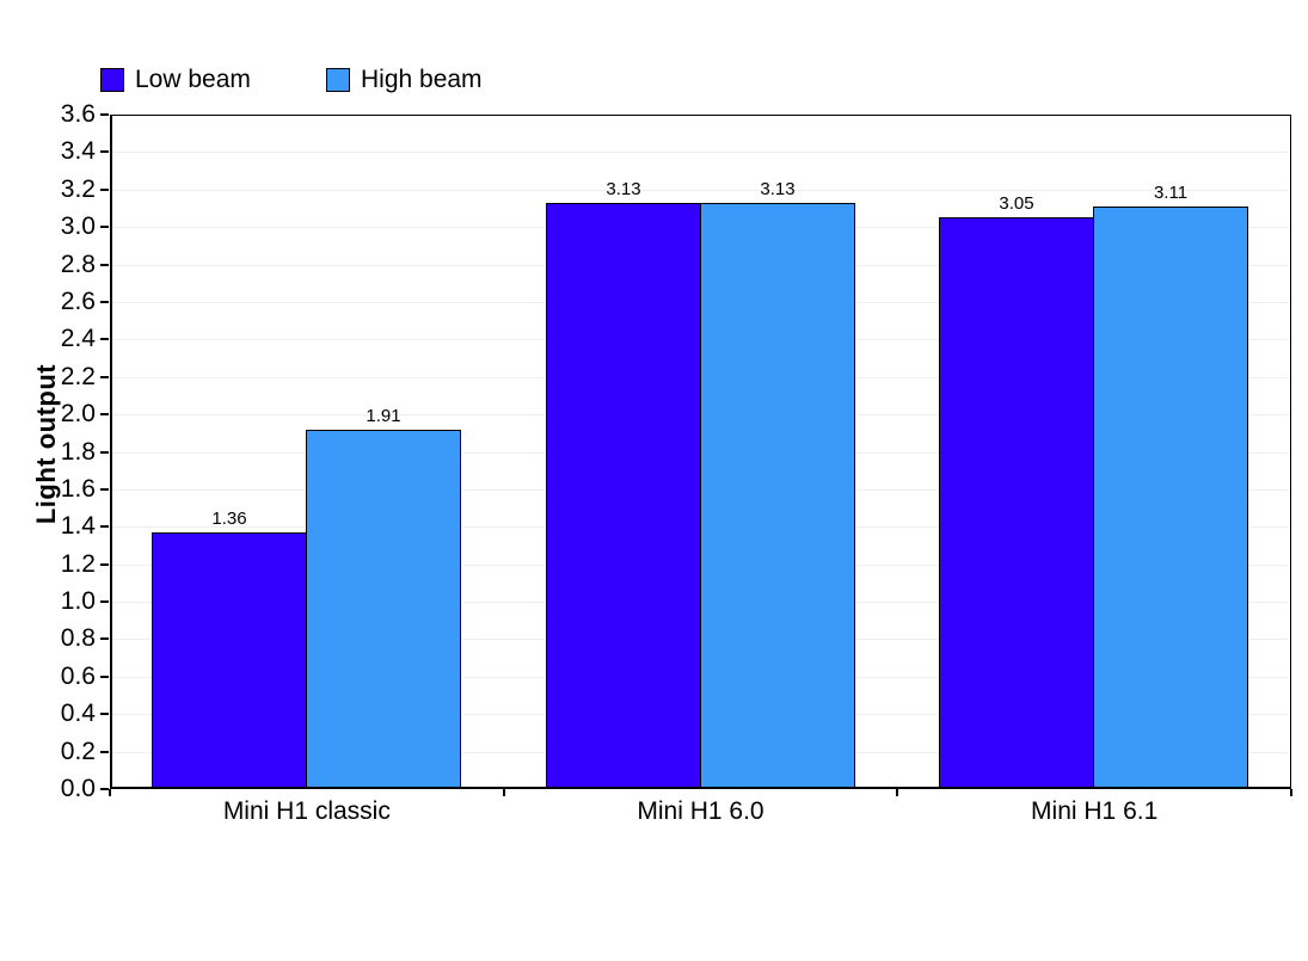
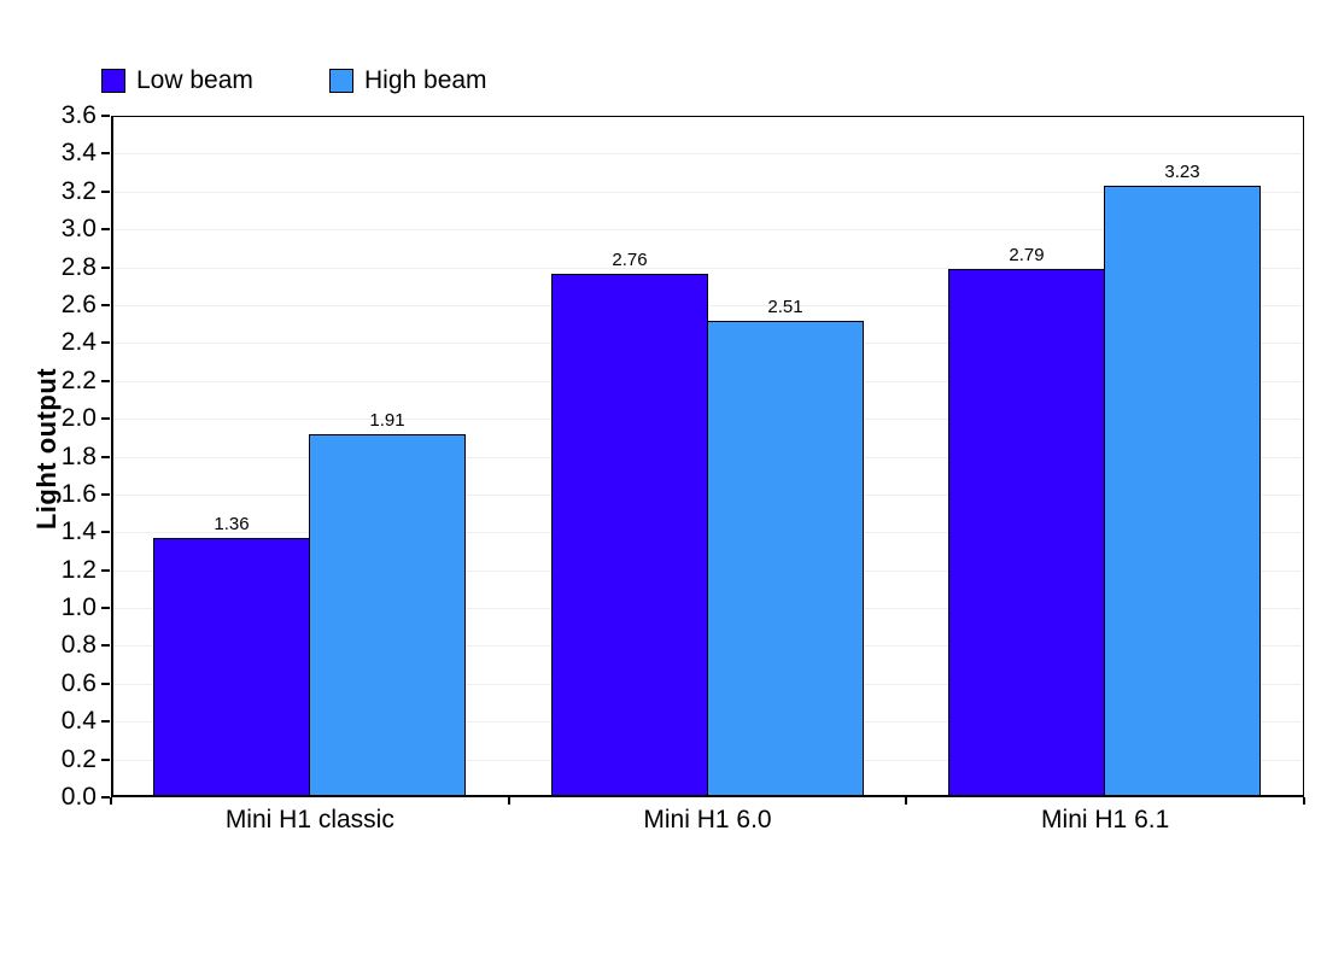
Low beam/Mini H1 6.0: 3.13 -> 2.76
High beam/Mini H1 6.0: 3.13 -> 2.51
Low beam/Mini H1 6.1: 3.05 -> 2.79
High beam/Mini H1 6.1: 3.11 -> 3.23
